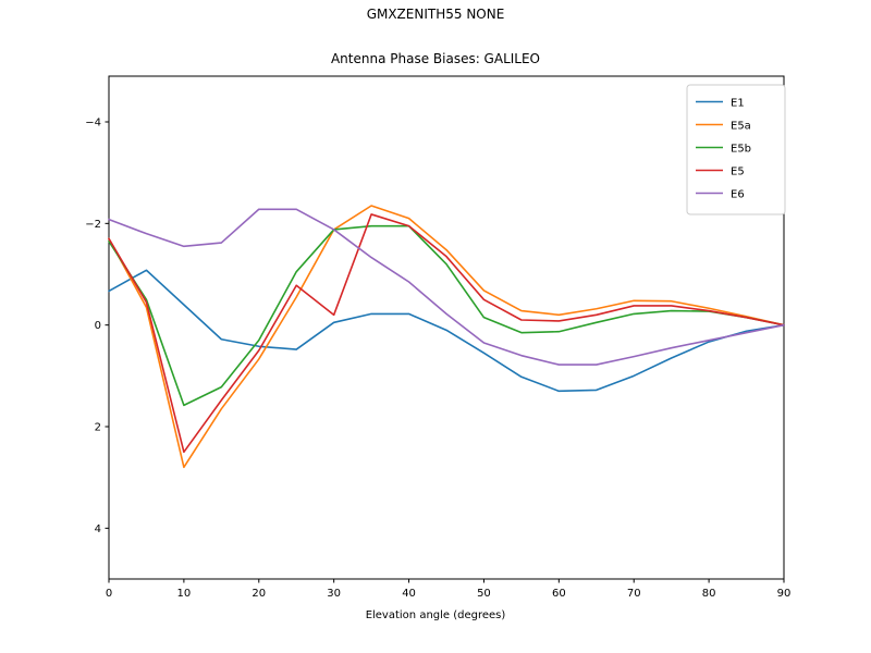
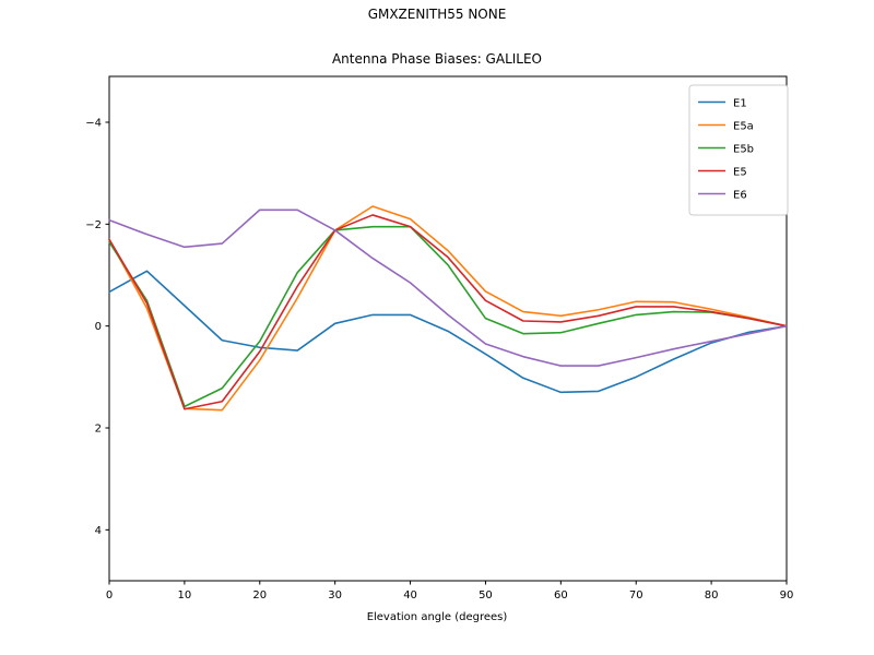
E5a/10: -2.8 -> -1.6
E5/10: -2.5 -> -1.6
E5/30: 0.2 -> 1.9
